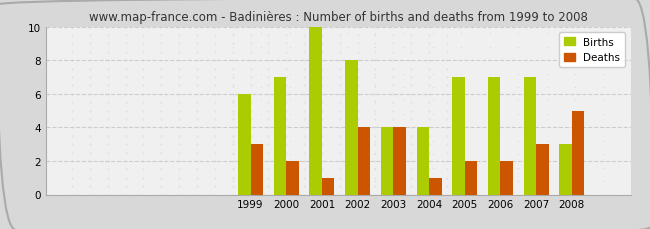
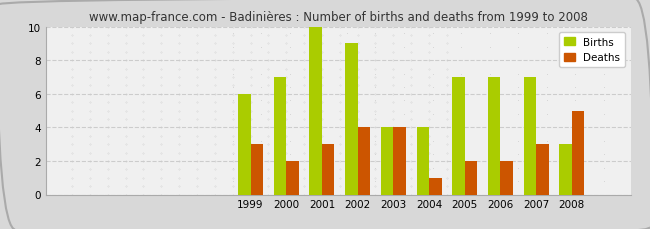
Deaths/2001: 1 -> 3
Births/2002: 8 -> 9
